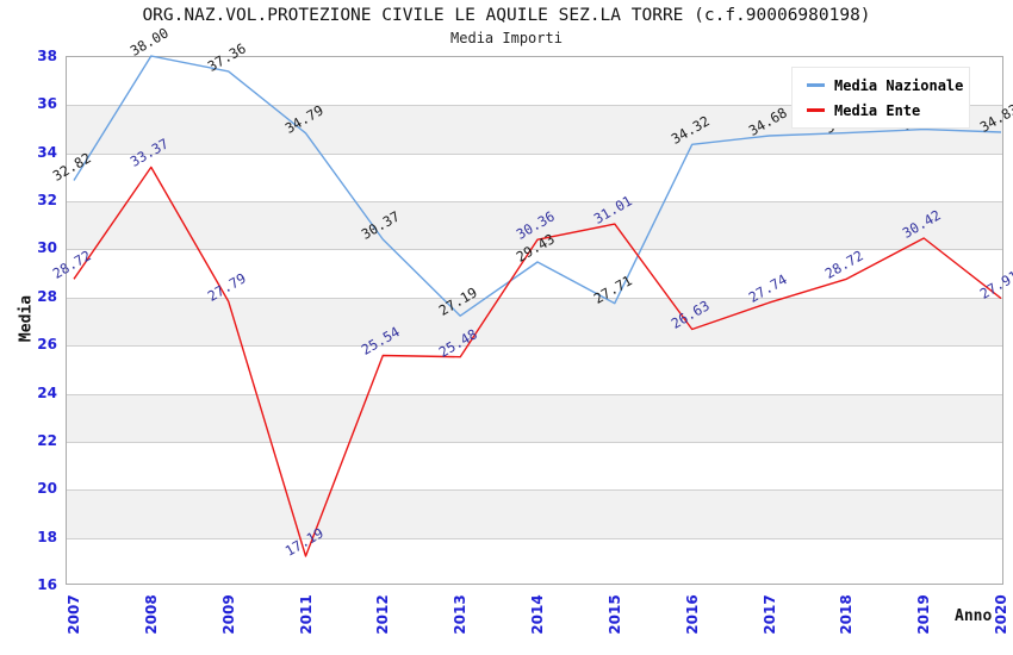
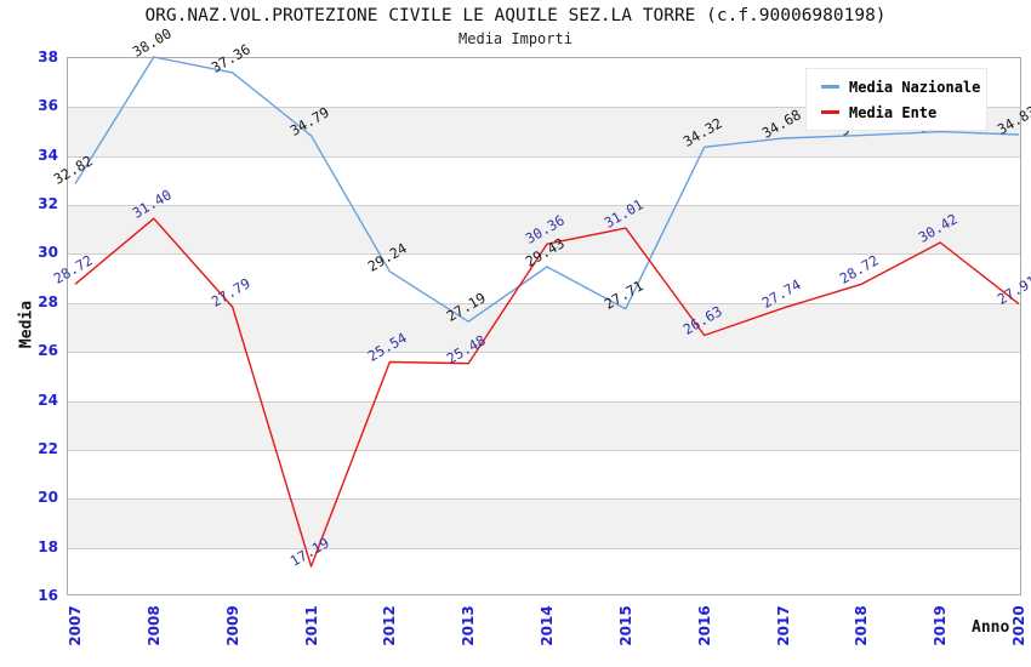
Media Ente/2008: 33.37 -> 31.40
Media Nazionale/2012: 30.37 -> 29.24
